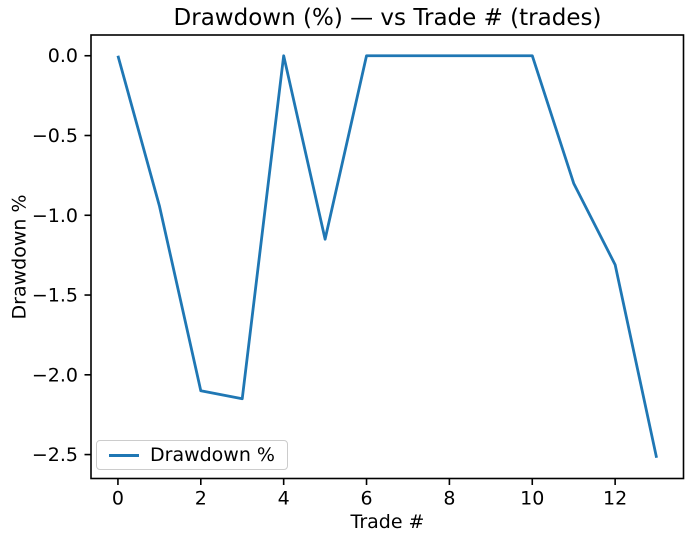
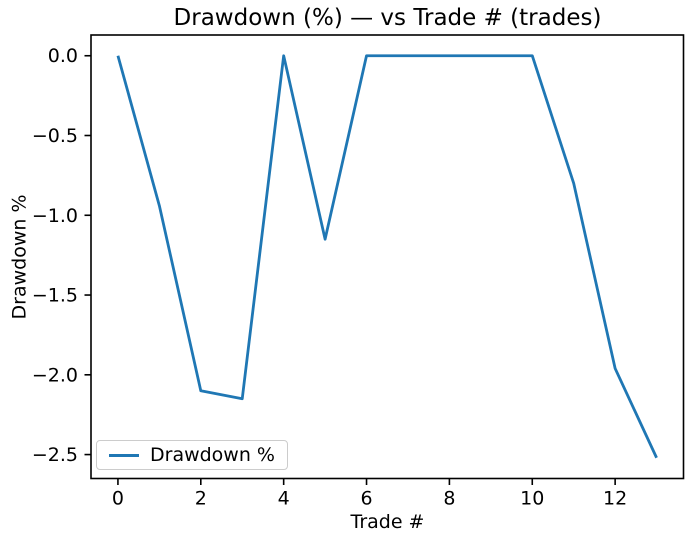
12: -1.31 -> -1.96
